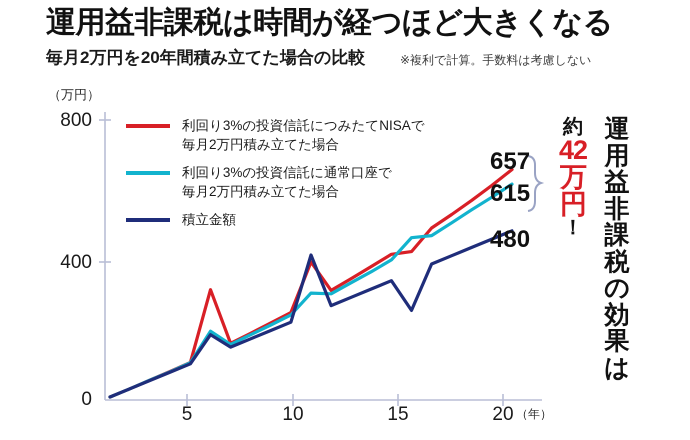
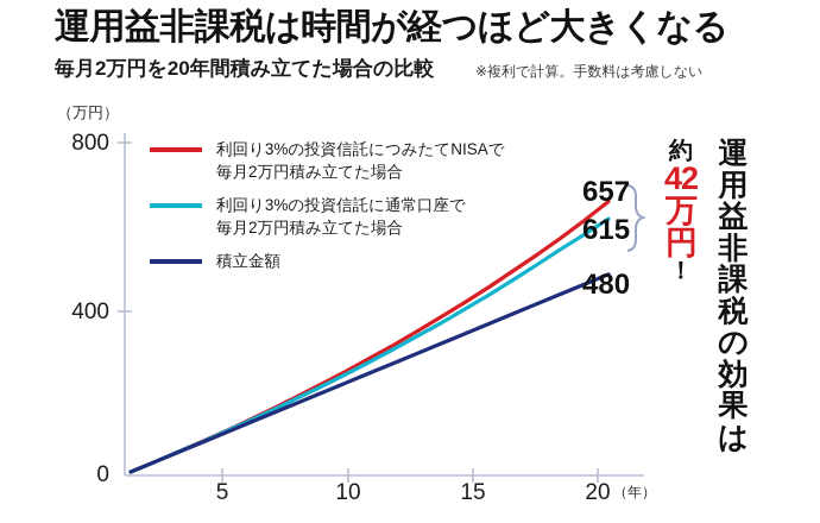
利回り3%の投資信託につみたてNISAで 毎月2万円積み立てた場合/5: 310 -> 130
利回り3%の投資信託に通常口座で 毎月2万円積み立てた場合/5: 190 -> 120
積立金額/5: 180 -> 120
利回り3%の投資信託につみたてNISAで 毎月2万円積み立てた場合/10: 390 -> 280
利回り3%の投資信託に通常口座で 毎月2万円積み立てた場合/10: 300 -> 270
積立金額/10: 410 -> 240
利回り3%の投資信託につみたてNISAで 毎月2万円積み立てた場合/15: 420 -> 450
利回り3%の投資信託に通常口座で 毎月2万円積み立てた場合/15: 460 -> 430
積立金額/15: 250 -> 360
